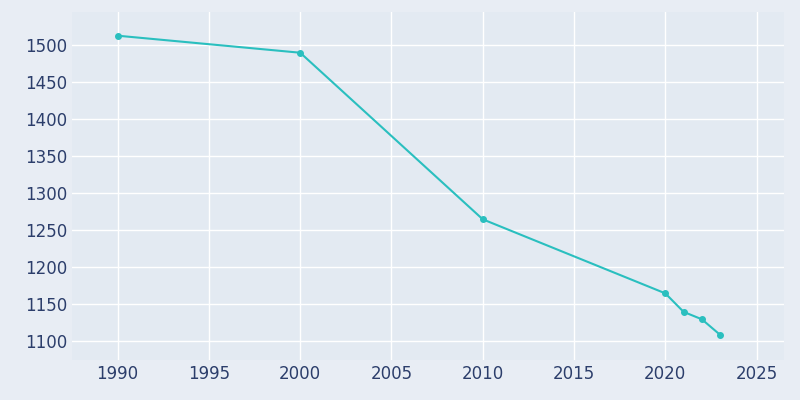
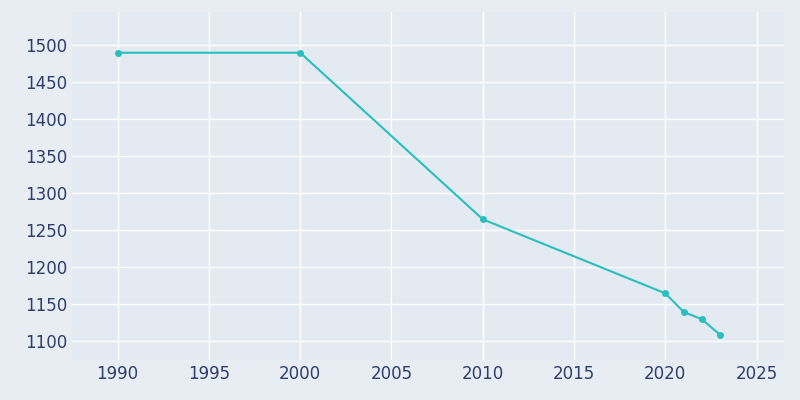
1990: 1513 -> 1490
